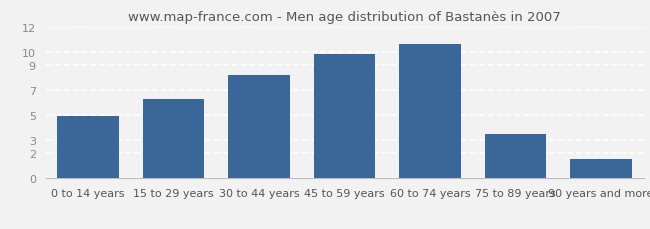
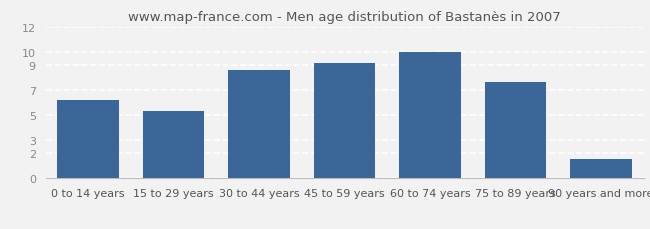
0 to 14 years: 4.9 -> 6.2
15 to 29 years: 6.3 -> 5.3
30 to 44 years: 8.2 -> 8.6
45 to 59 years: 9.8 -> 9.1
60 to 74 years: 10.6 -> 10.0
75 to 89 years: 3.5 -> 7.6
